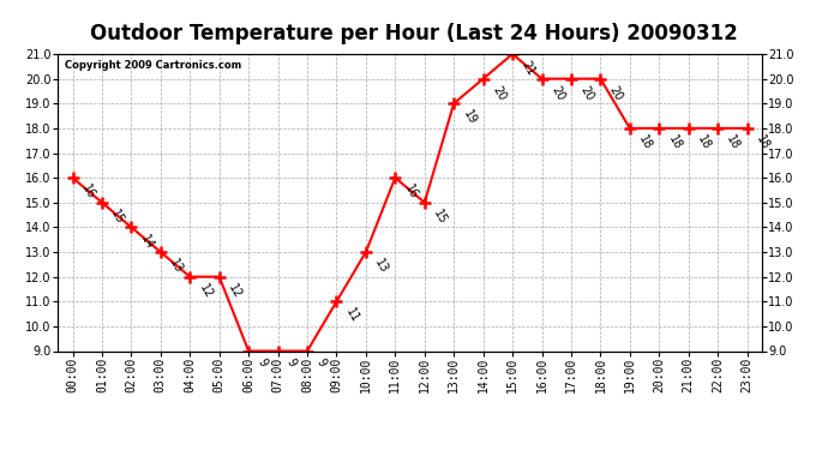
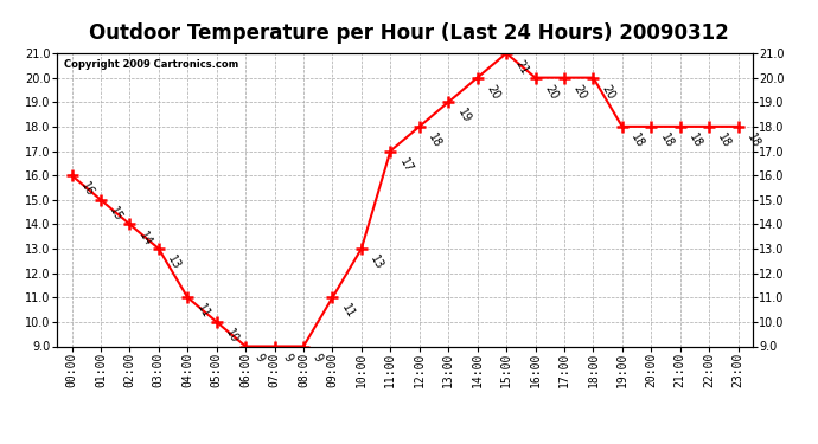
04:00: 12 -> 11
05:00: 12 -> 10
11:00: 16 -> 17
12:00: 15 -> 18
